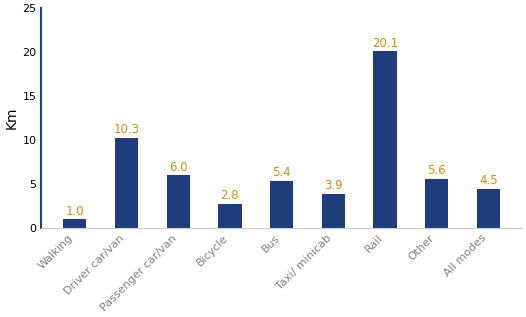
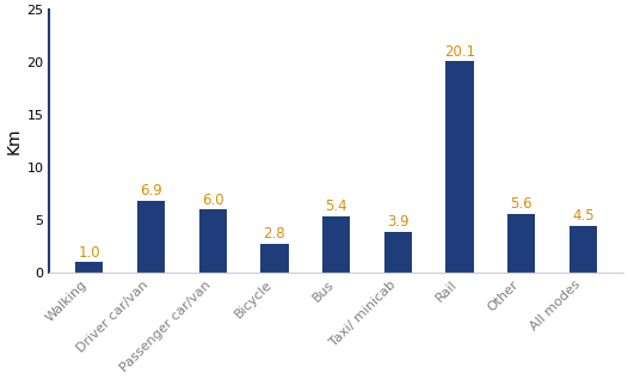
Driver car/van: 10.3 -> 6.9
